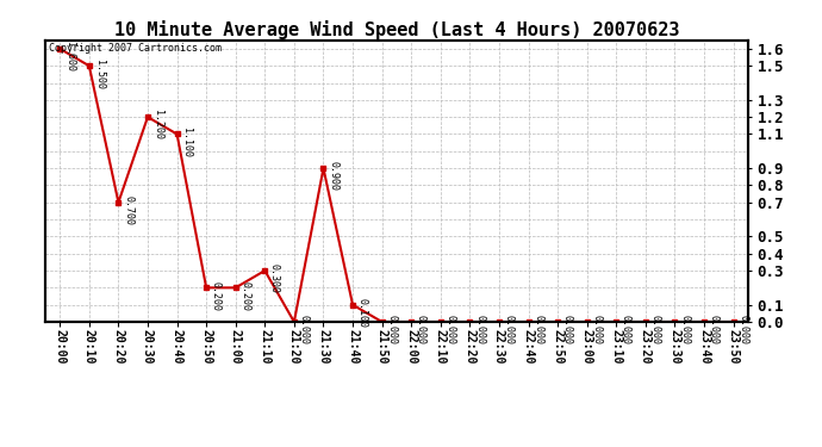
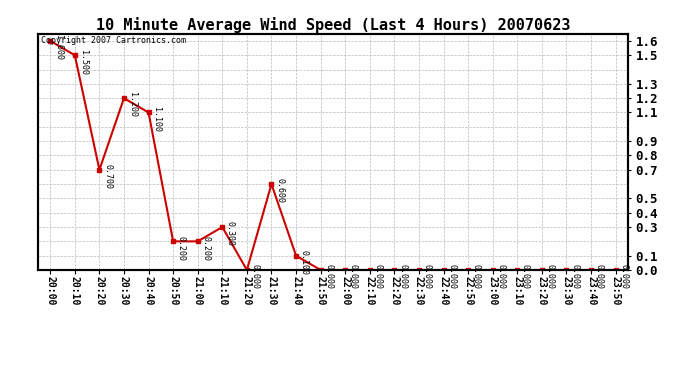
21:30: 0.900 -> 0.600
